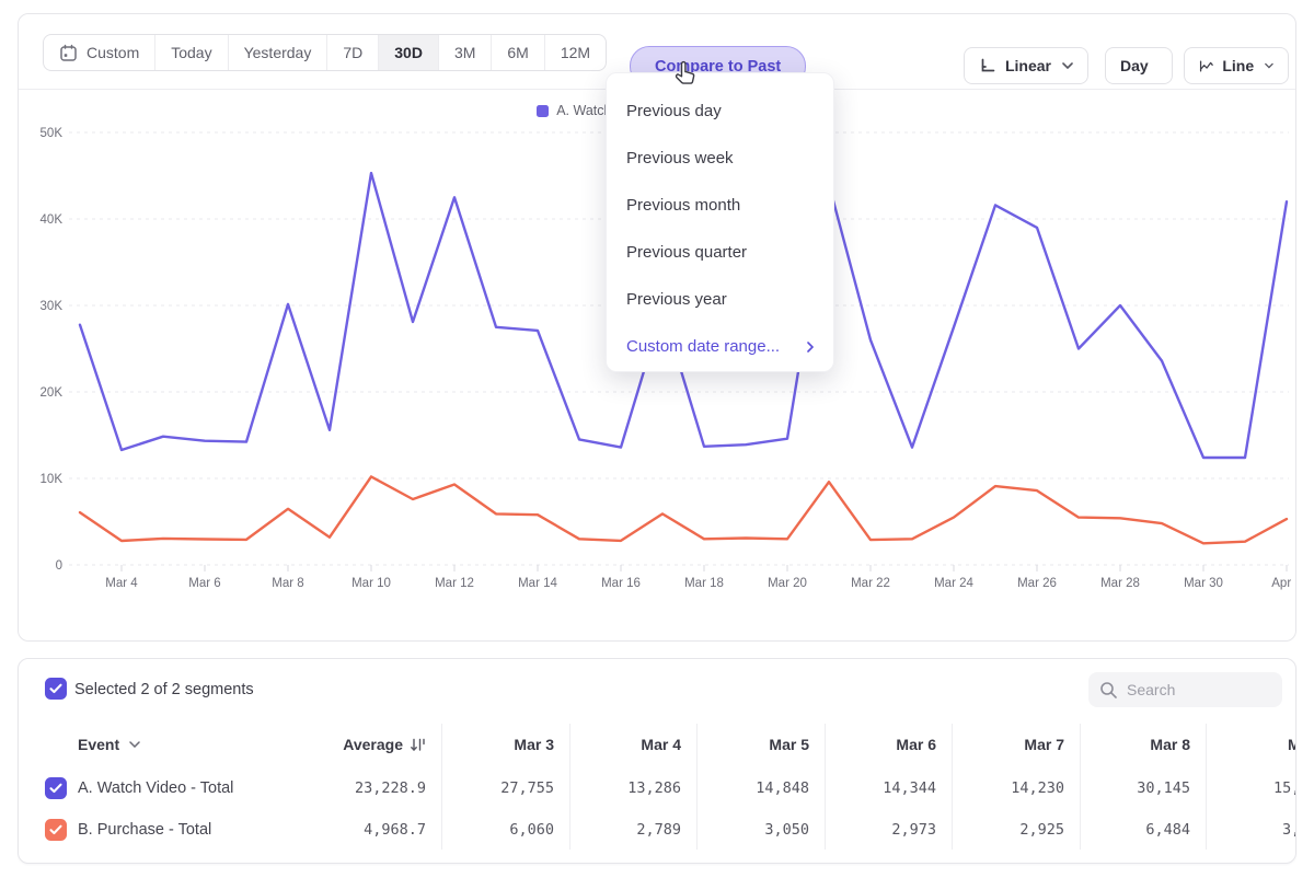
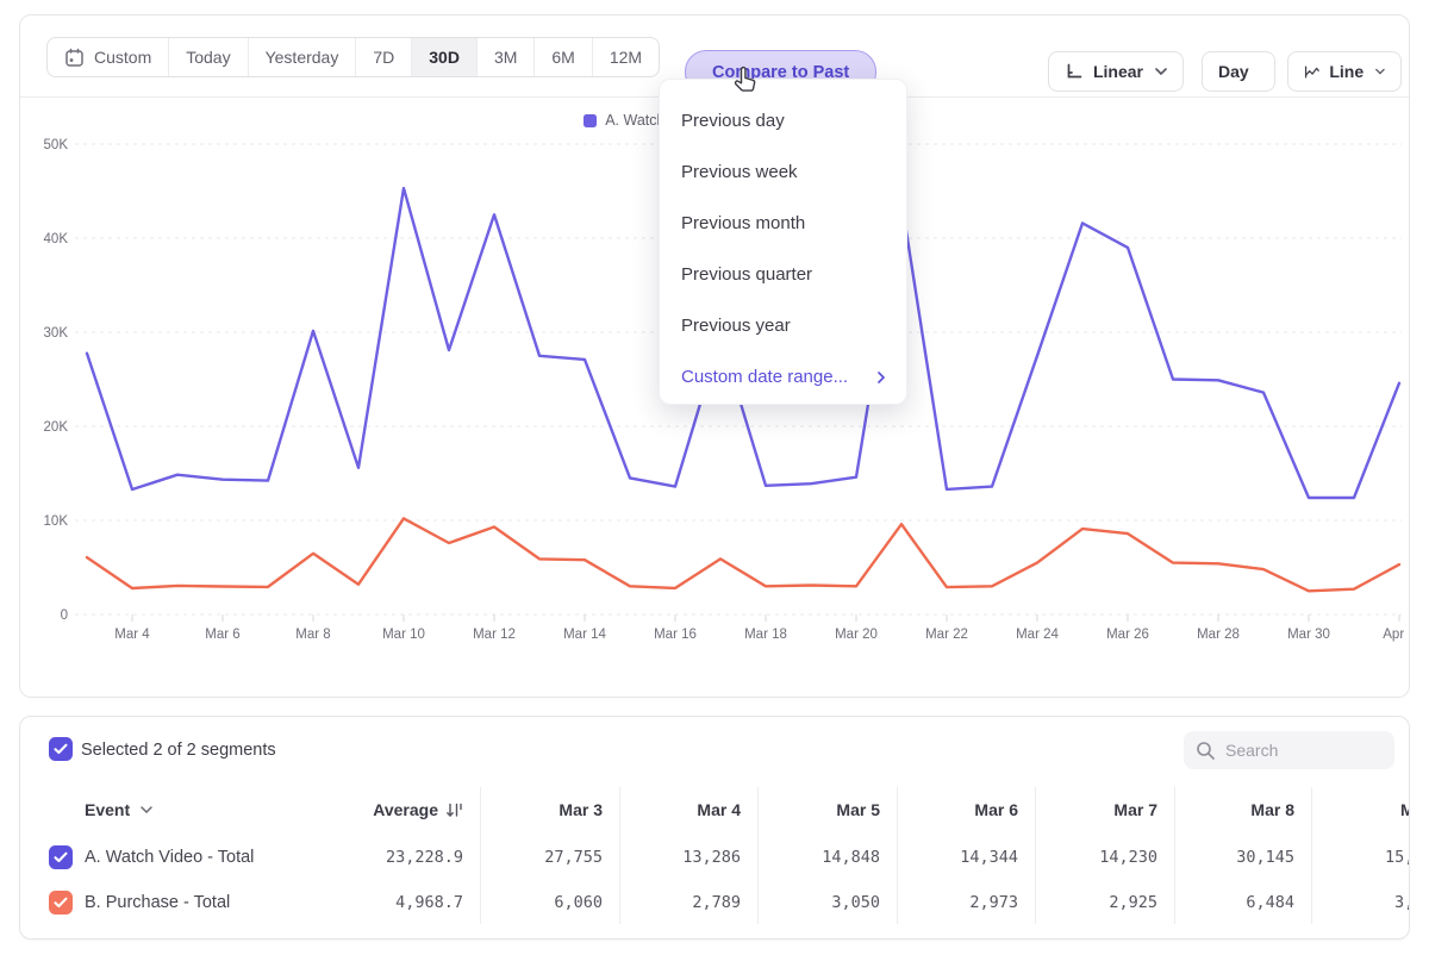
A. Watch Video/Mar 22: 26K -> 13K
A. Watch Video/Mar 28: 30K -> 25K
A. Watch Video/Apr 1: 42K -> 25K
